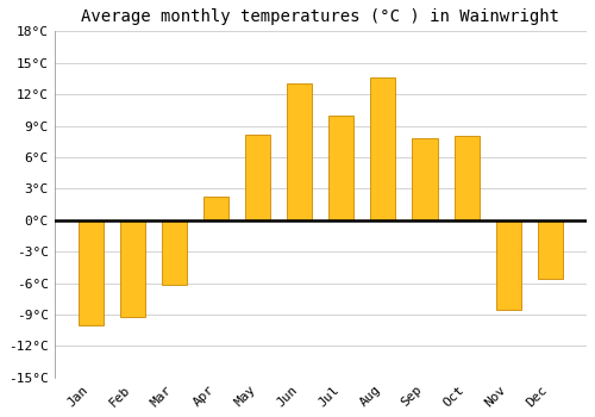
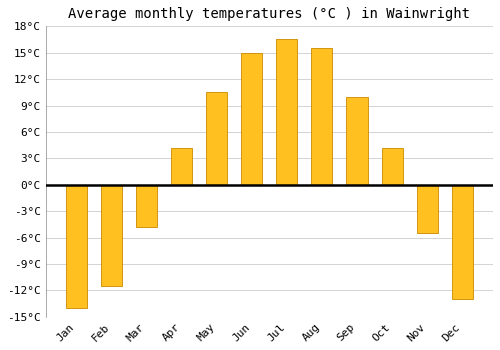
Jan: -10.0°C -> -14.0°C
Feb: -9.2°C -> -11.5°C
Mar: -6.2°C -> -4.8°C
Apr: 2.2°C -> 4.2°C
May: 8.2°C -> 10.5°C
Jun: 13.0°C -> 15.0°C
Jul: 10.0°C -> 16.5°C
Aug: 13.6°C -> 15.5°C
Sep: 7.8°C -> 10.0°C
Oct: 8.0°C -> 4.2°C
Nov: -8.6°C -> -5.5°C
Dec: -5.6°C -> -13.0°C
